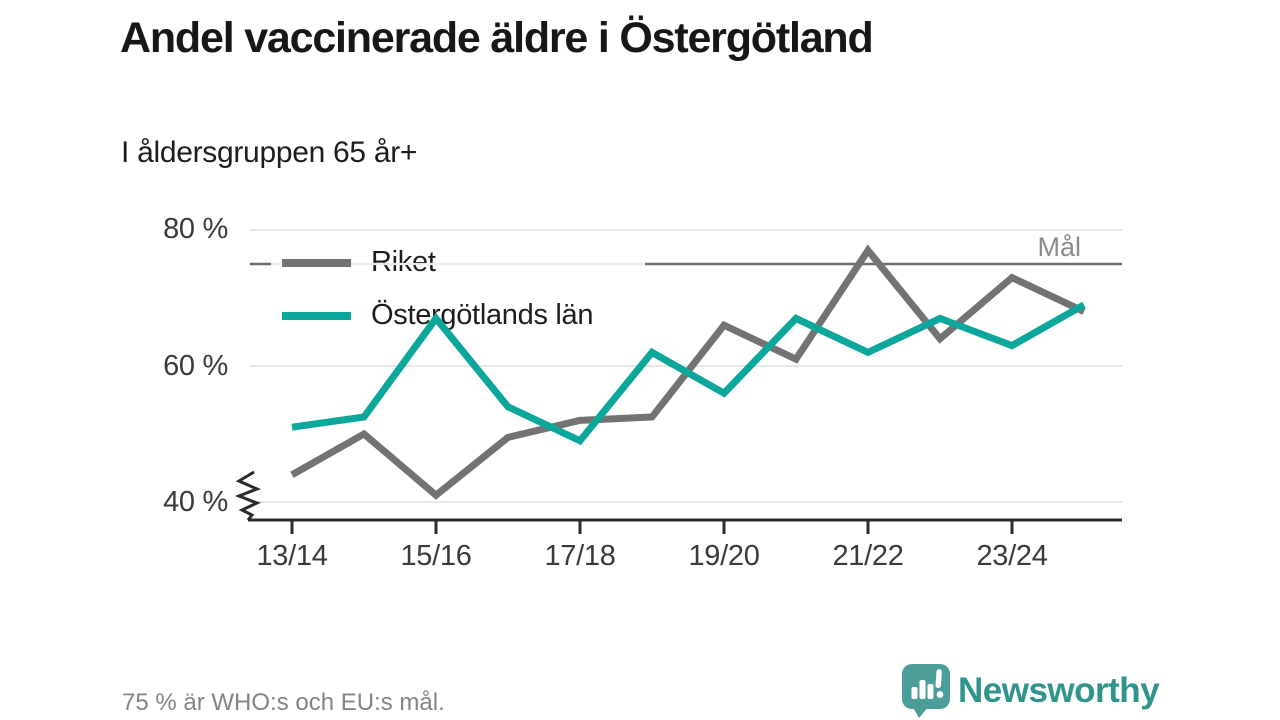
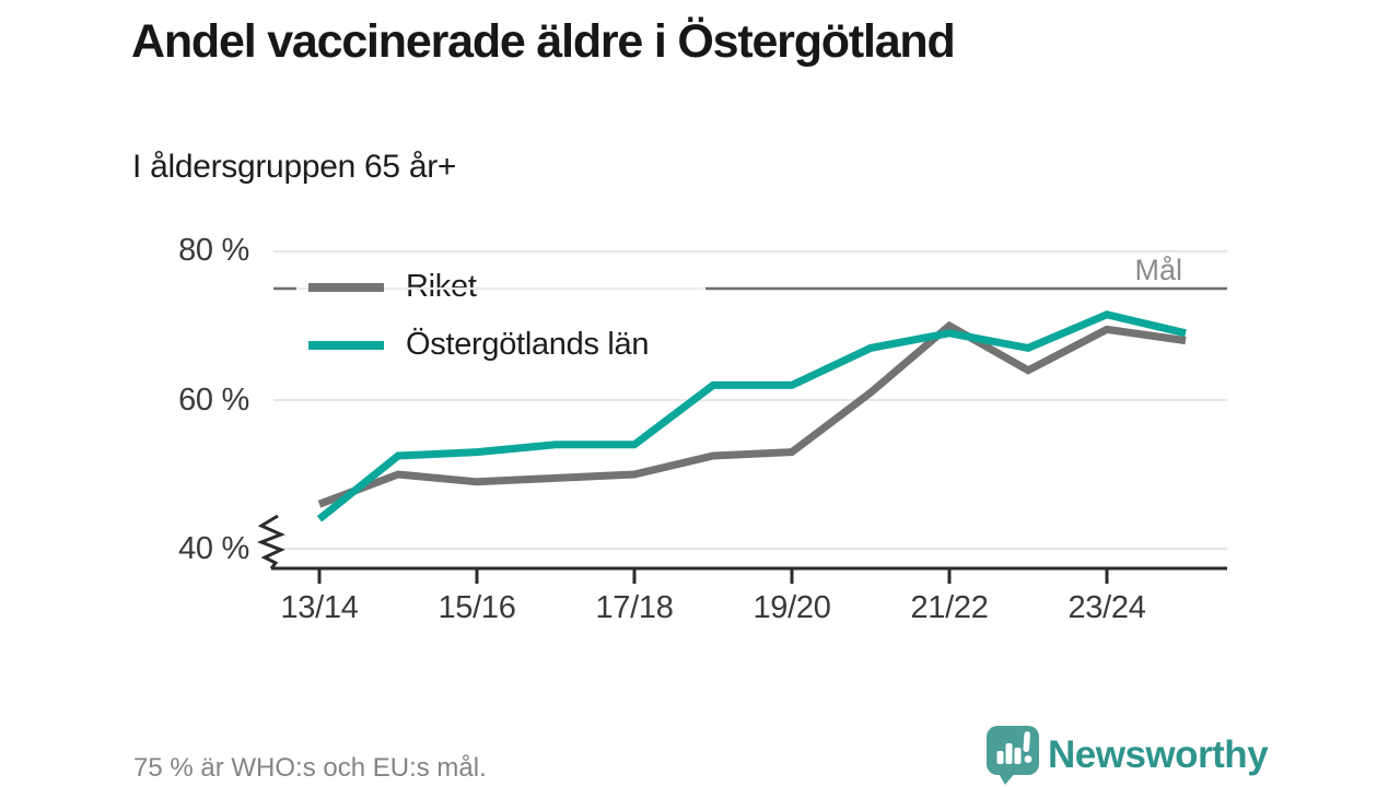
Riket/13/14: 44% -> 46%
Östergötlands län/13/14: 51% -> 44%
Riket/15/16: 41% -> 49%
Östergötlands län/15/16: 67% -> 53%
Riket/17/18: 52% -> 50%
Östergötlands län/17/18: 49% -> 54%
Riket/19/20: 66% -> 53%
Östergötlands län/19/20: 56% -> 62%
Riket/21/22: 77% -> 70%
Östergötlands län/21/22: 62% -> 69%
Riket/23/24: 73% -> 70%
Östergötlands län/23/24: 63% -> 72%
